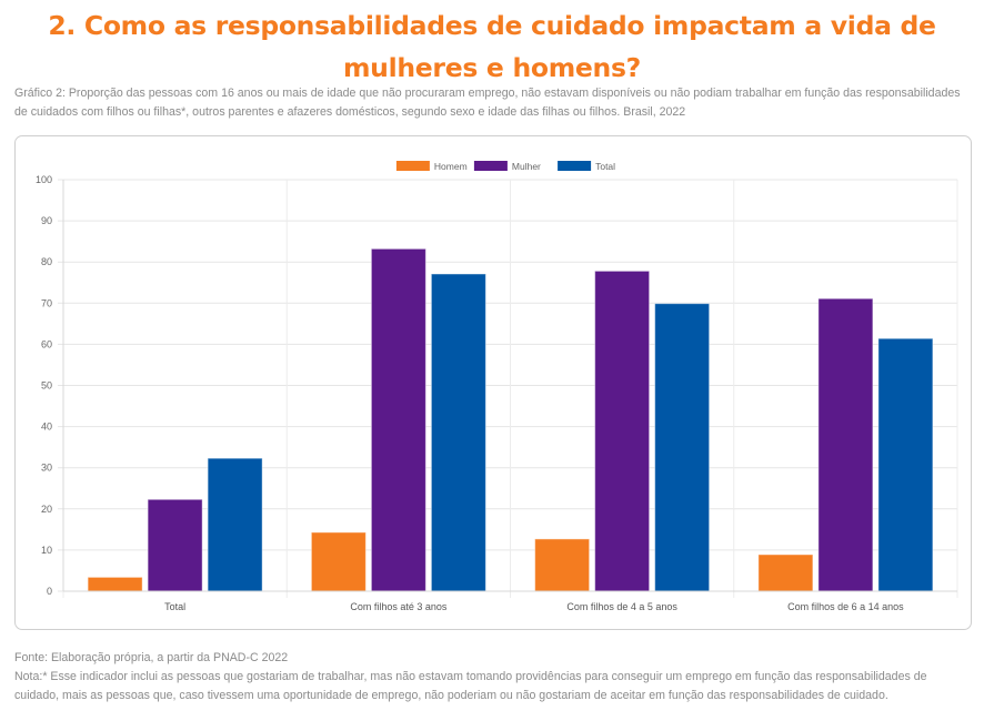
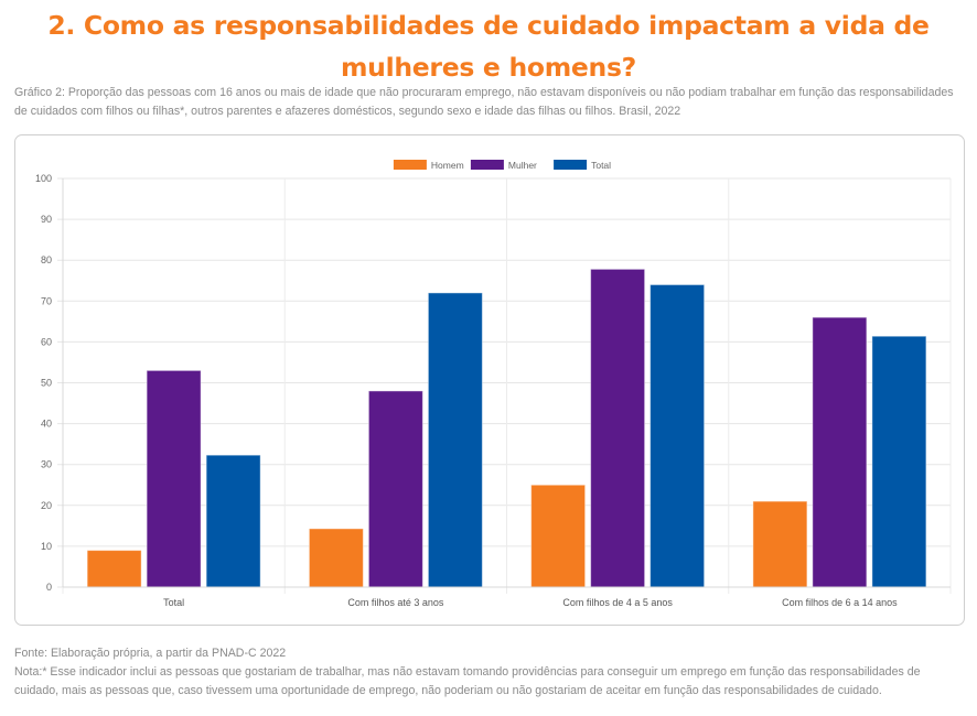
Homem/Total: 3 -> 9
Mulher/Total: 22 -> 53
Mulher/Com filhos até 3 anos: 83 -> 48
Total/Com filhos até 3 anos: 77 -> 72
Homem/Com filhos de 4 a 5 anos: 13 -> 25
Total/Com filhos de 4 a 5 anos: 70 -> 74
Homem/Com filhos de 6 a 14 anos: 9 -> 21
Mulher/Com filhos de 6 a 14 anos: 71 -> 66
